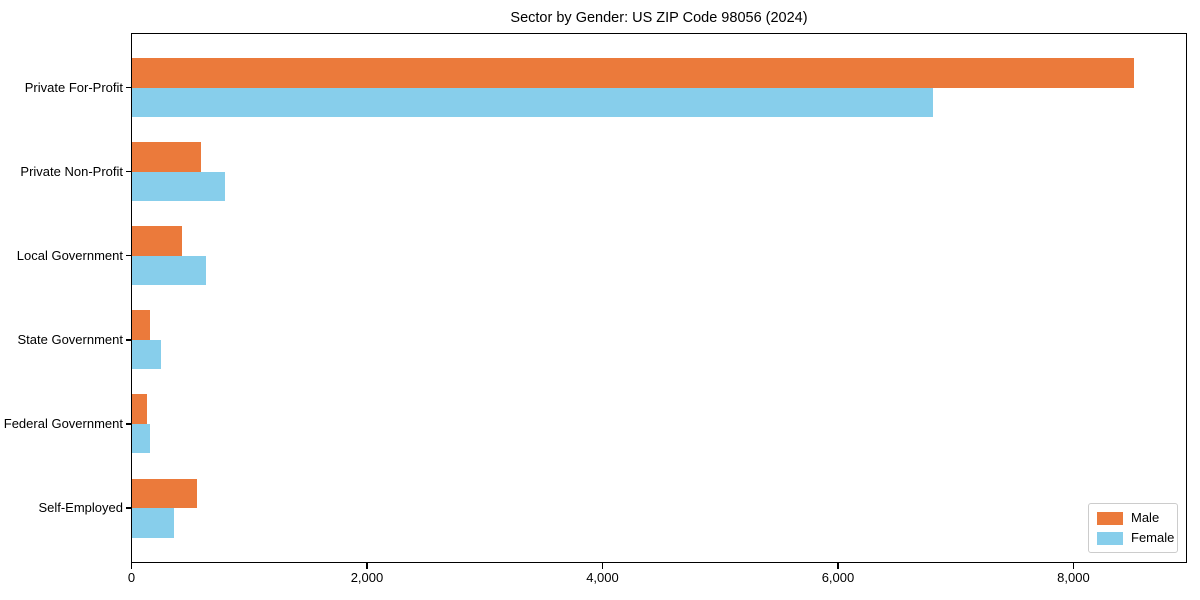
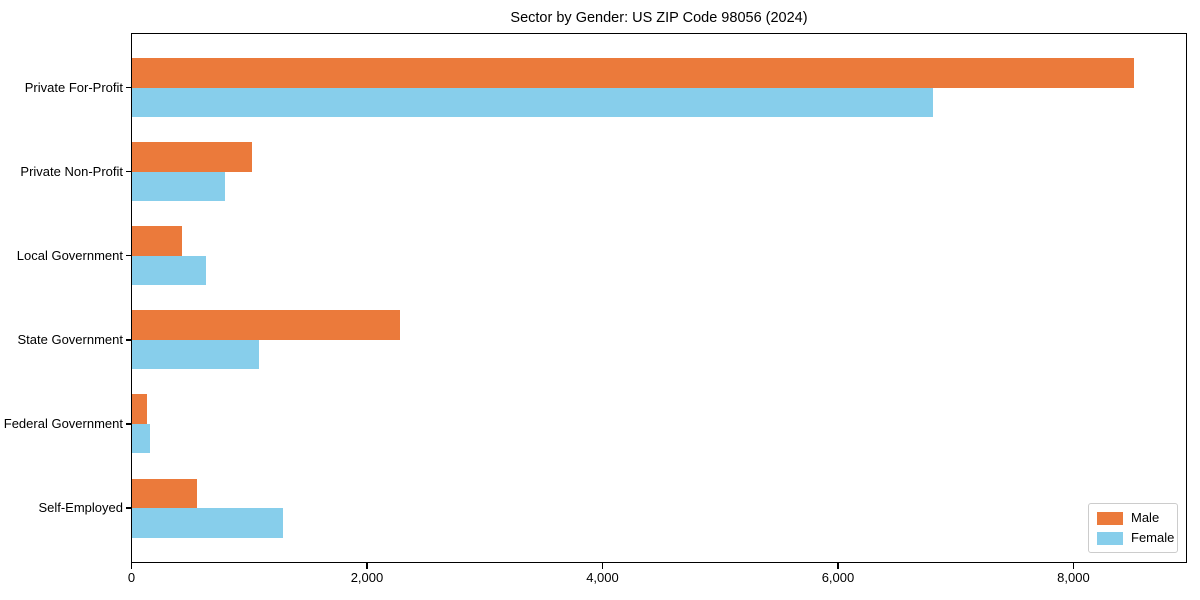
Male/Private Non-Profit: 590 -> 1020
Male/State Government: 160 -> 2280
Female/State Government: 250 -> 1080
Female/Self-Employed: 360 -> 1290
